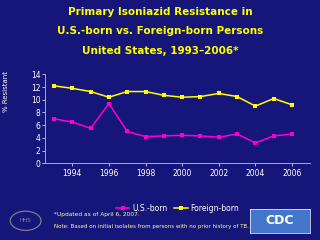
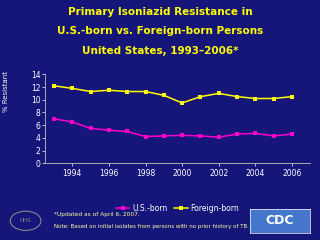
U.S.-born/1996: 9.4 -> 5.2
Foreign-born/1996: 10.4 -> 11.5
Foreign-born/2000: 10.4 -> 9.5
U.S.-born/2004: 3.2 -> 4.7
Foreign-born/2004: 9.0 -> 10.2
Foreign-born/2006: 9.2 -> 10.5
